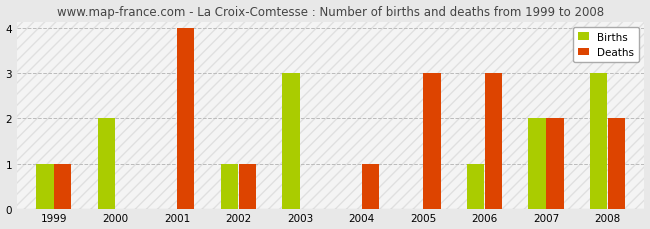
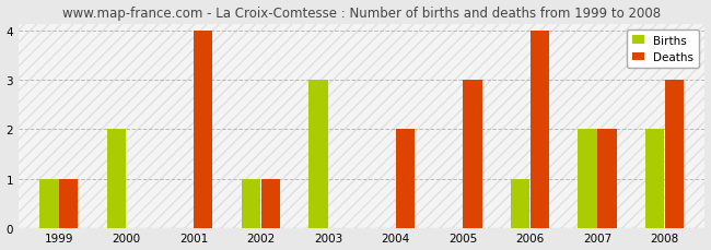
Deaths/2004: 1 -> 2
Deaths/2006: 3 -> 4
Births/2008: 3 -> 2
Deaths/2008: 2 -> 3
